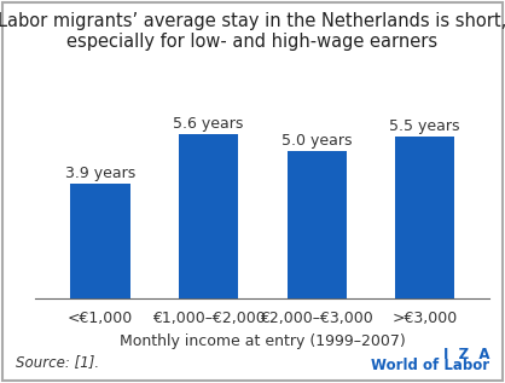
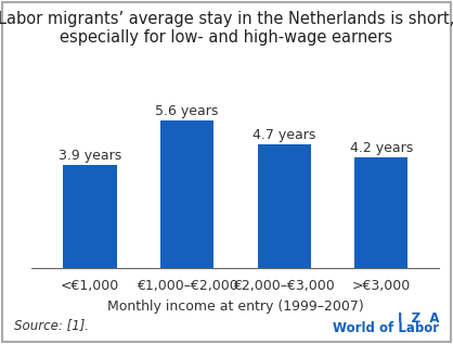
€2,000–€3,000: 5.0 -> 4.7
>€3,000: 5.5 -> 4.2
